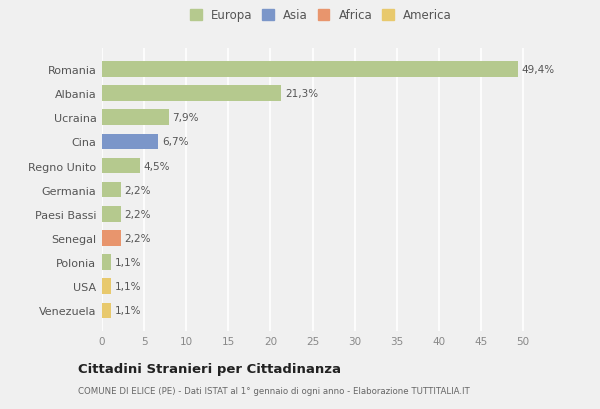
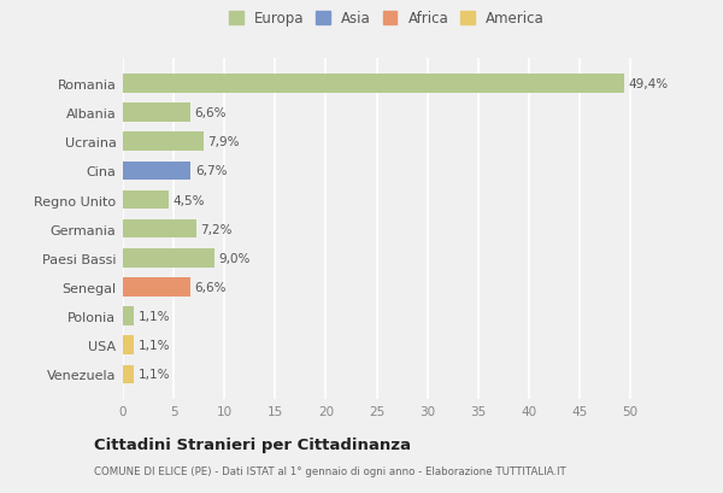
Albania: 21,3% -> 6,6%
Germania: 2,2% -> 7,2%
Paesi Bassi: 2,2% -> 9,0%
Senegal: 2,2% -> 6,6%
